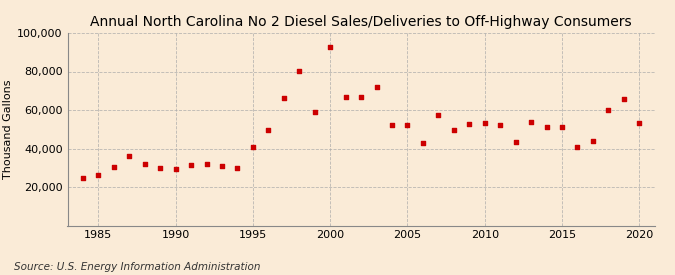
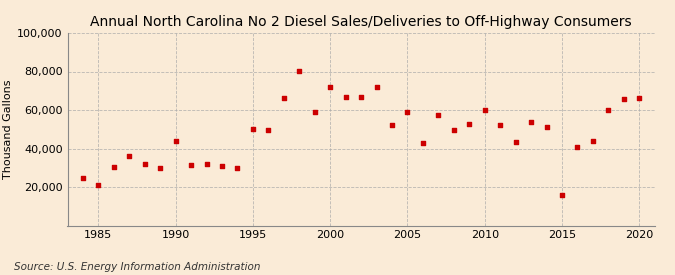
1985: 26,000 -> 21,000
1990: 30,000 -> 44,000
1995: 41,000 -> 50,000
2000: 92,000 -> 72,000
2005: 52,000 -> 59,000
2010: 53,000 -> 60,000
2015: 51,000 -> 16,000
2020: 53,000 -> 66,000
